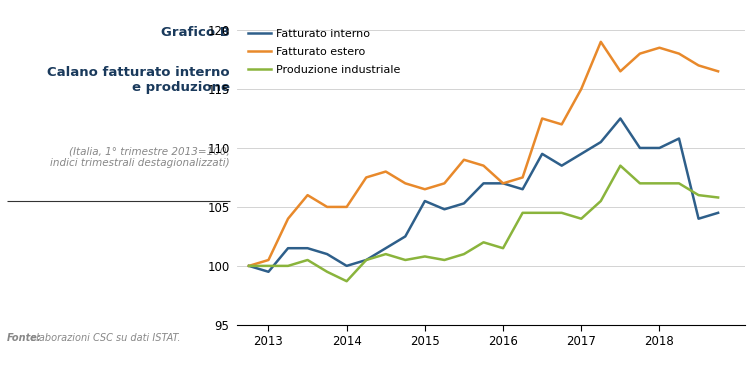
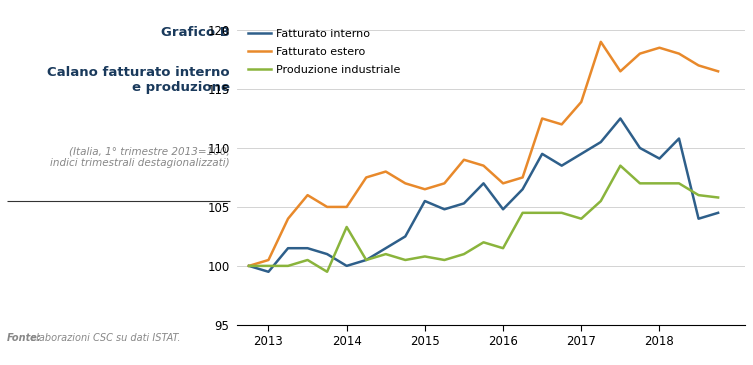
Produzione industriale/2014: 98.7 -> 103.3
Fatturato interno/2016: 107.0 -> 104.8
Fatturato estero/2017: 115.0 -> 113.9
Fatturato interno/2018: 110.0 -> 109.1
